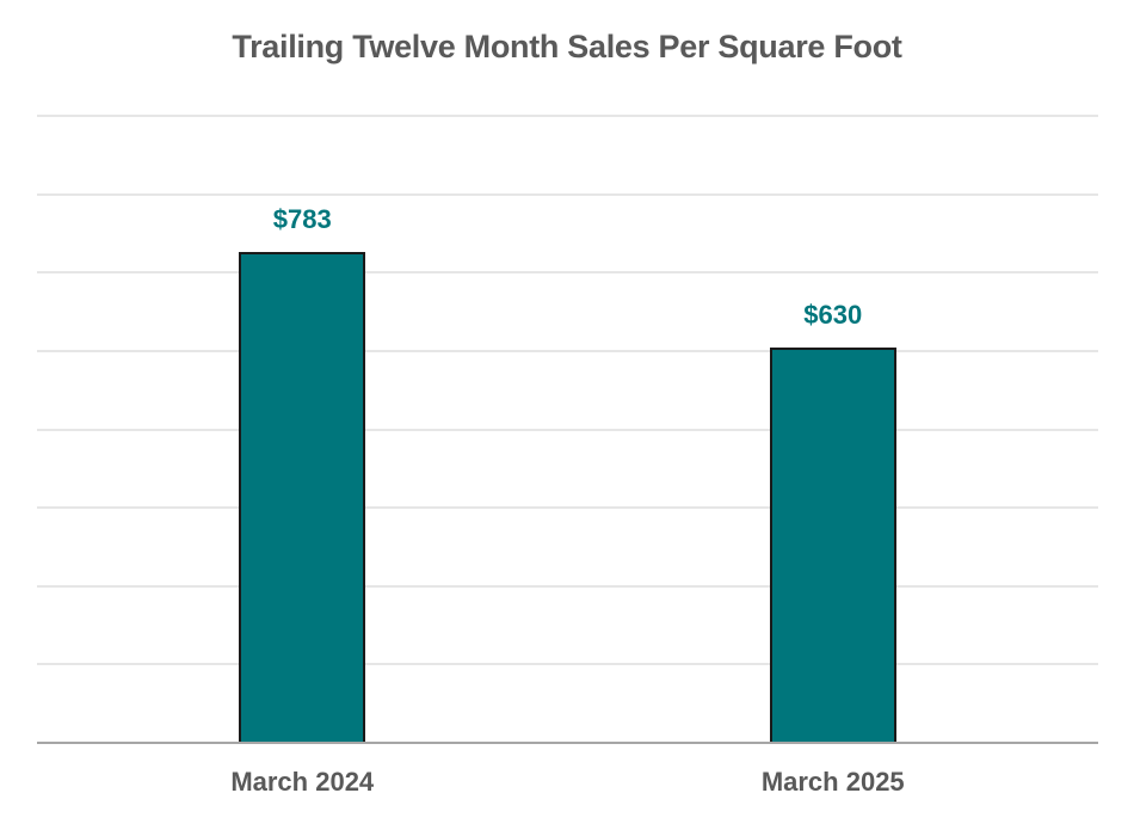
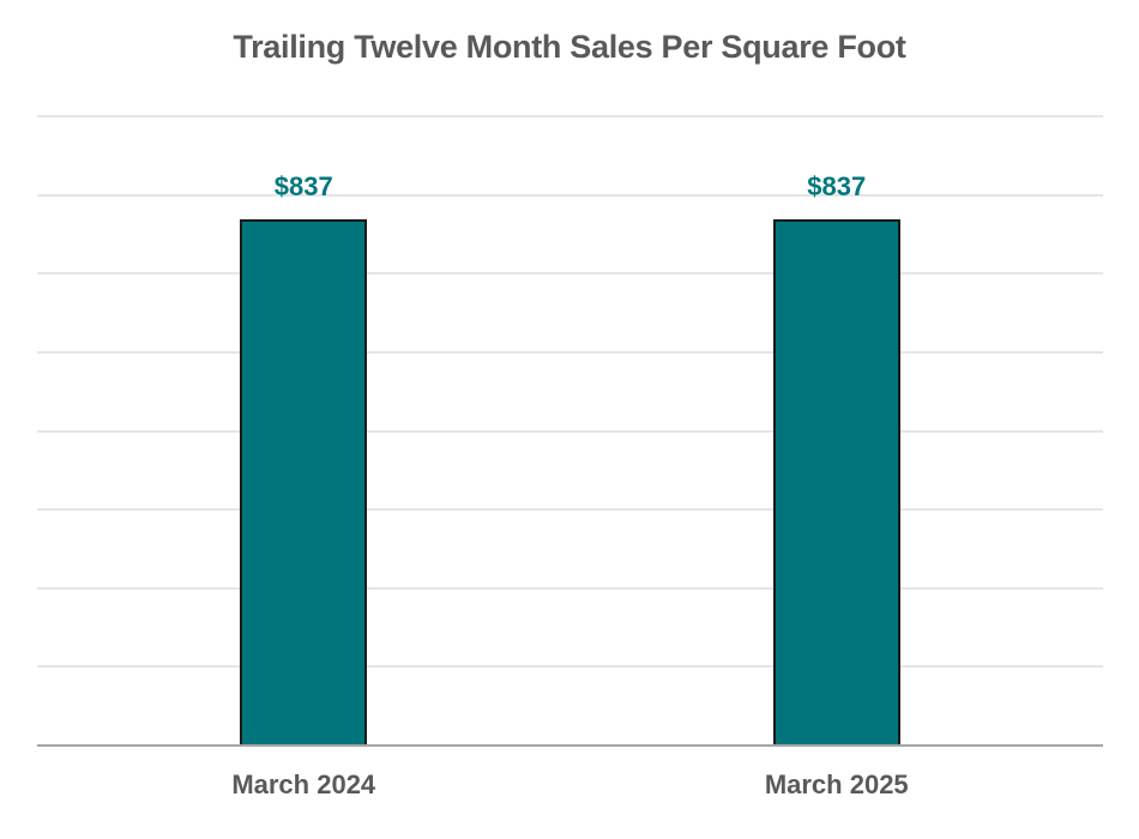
March 2024: $783 -> $837
March 2025: $630 -> $837
